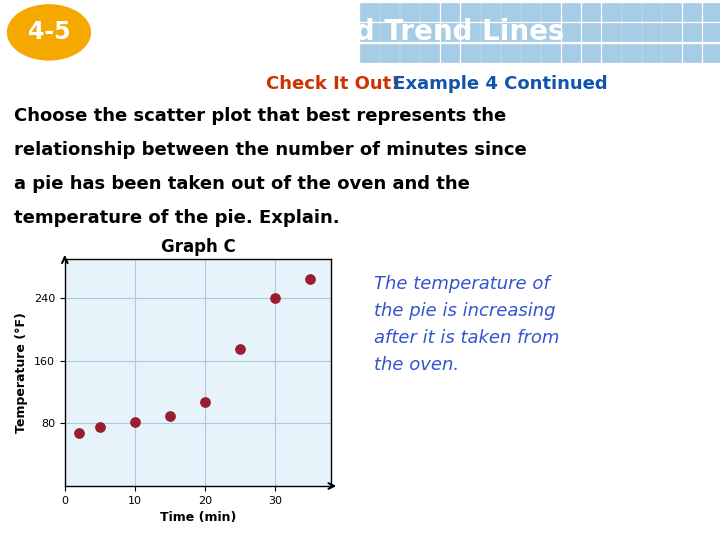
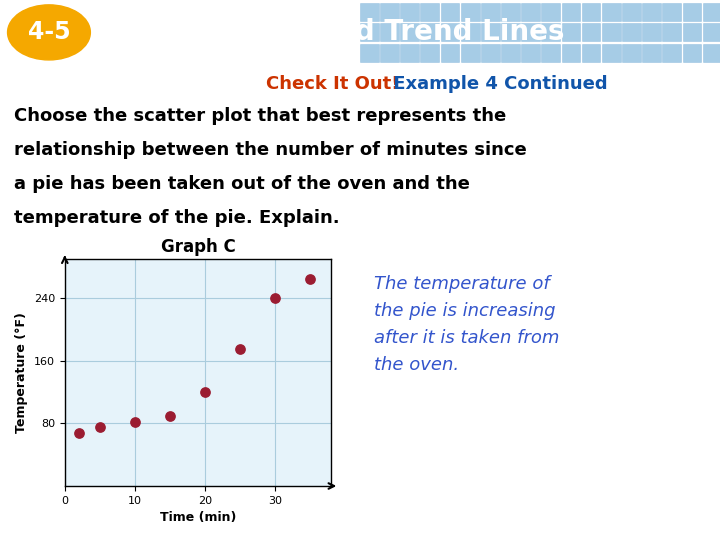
20: 108 -> 120
